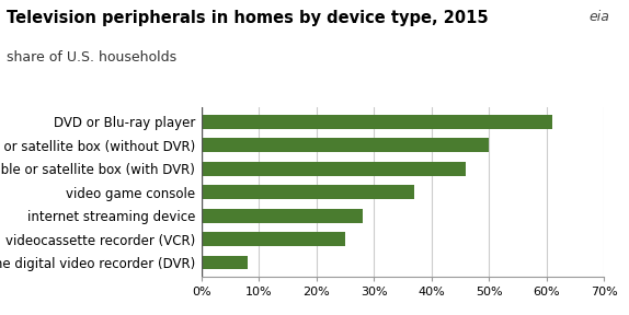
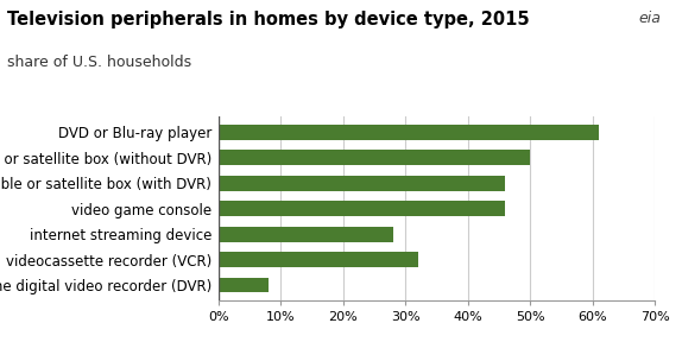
video game console: 37% -> 46%
videocassette recorder (VCR): 25% -> 32%
